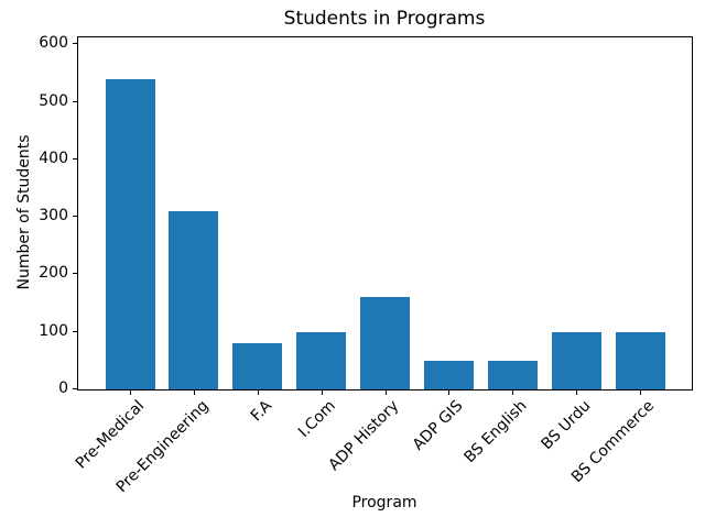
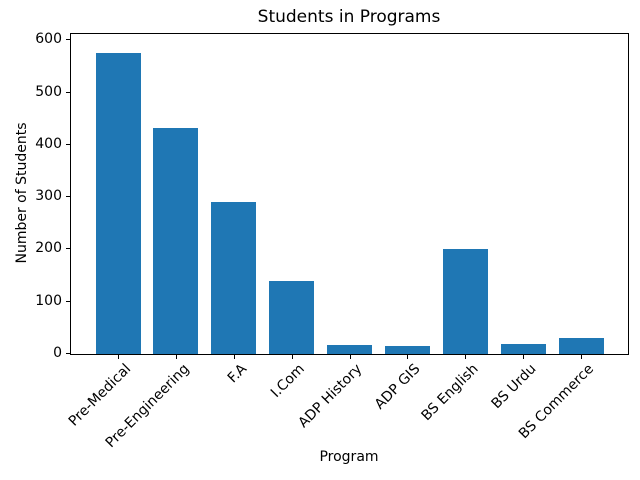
Pre-Medical: 540 -> 580
Pre-Engineering: 310 -> 430
F.A: 80 -> 290
I.Com: 100 -> 140
ADP History: 160 -> 20
ADP GIS: 50 -> 20
BS English: 50 -> 200
BS Urdu: 100 -> 20
BS Commerce: 100 -> 30
